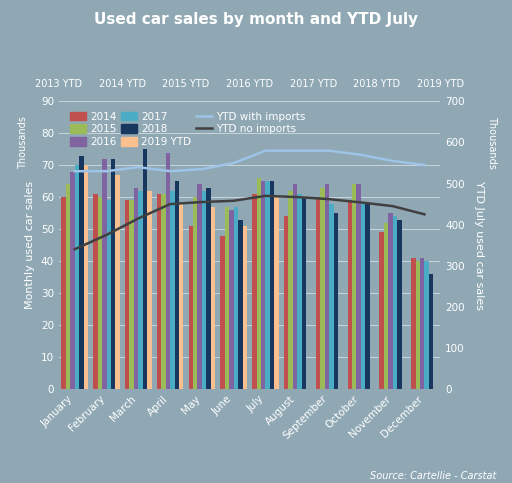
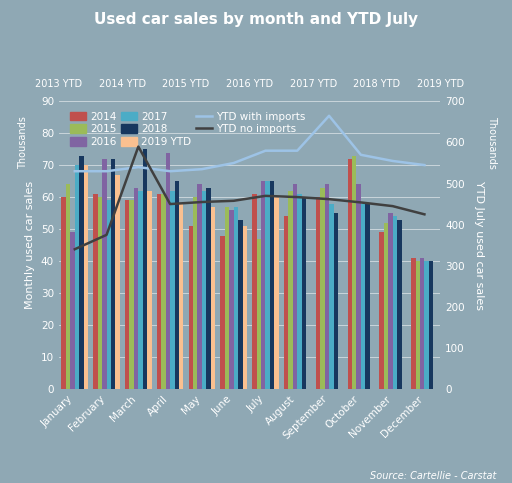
2016/January: 68 -> 49
YTD no imports/March: 415 -> 590
2015/July: 66 -> 47
YTD with imports/September: 580 -> 665
2014/October: 59 -> 72
2015/October: 64 -> 73
2018/December: 36 -> 40
